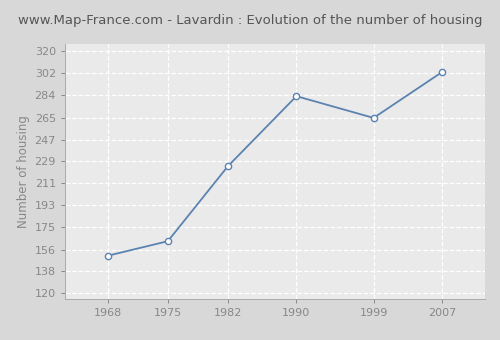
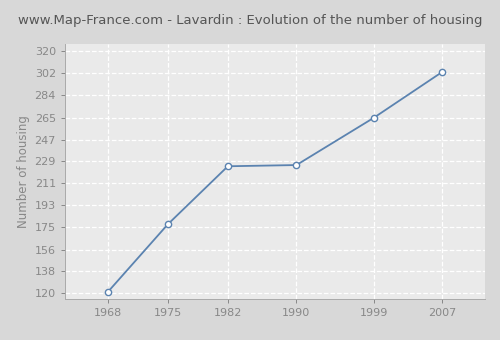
1968: 151 -> 121
1975: 163 -> 177
1990: 283 -> 226
